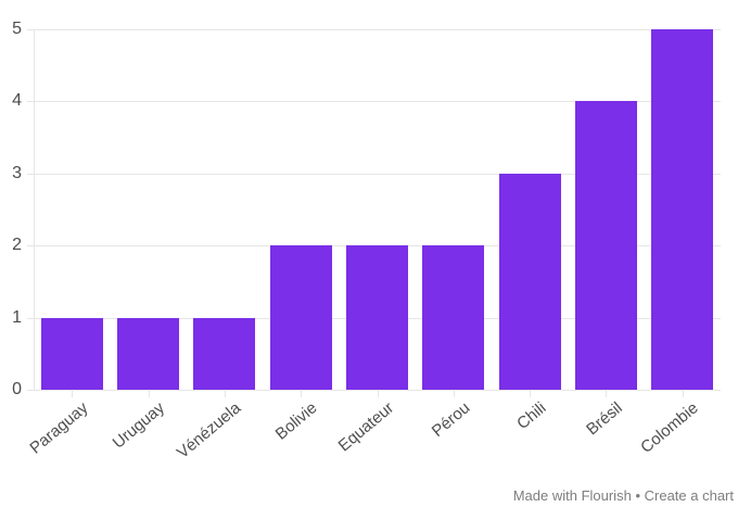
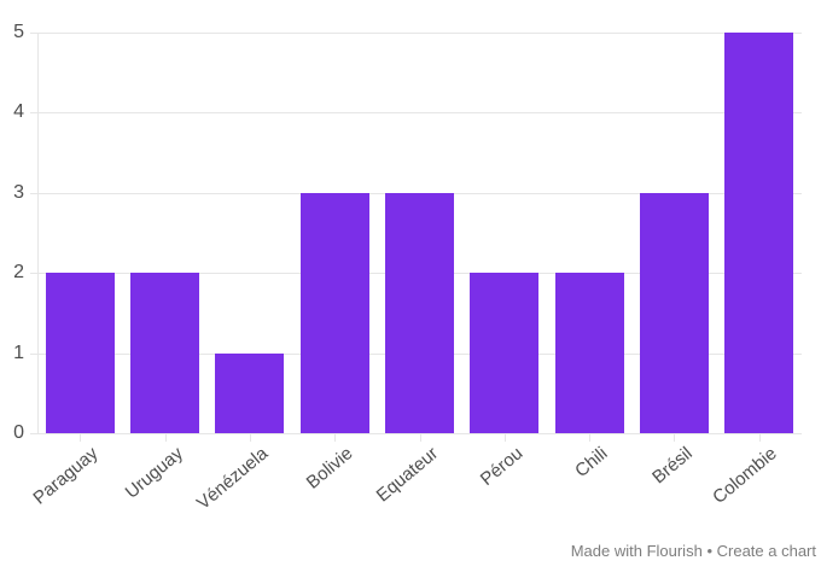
Paraguay: 1 -> 2
Uruguay: 1 -> 2
Bolivie: 2 -> 3
Equateur: 2 -> 3
Chili: 3 -> 2
Brésil: 4 -> 3
